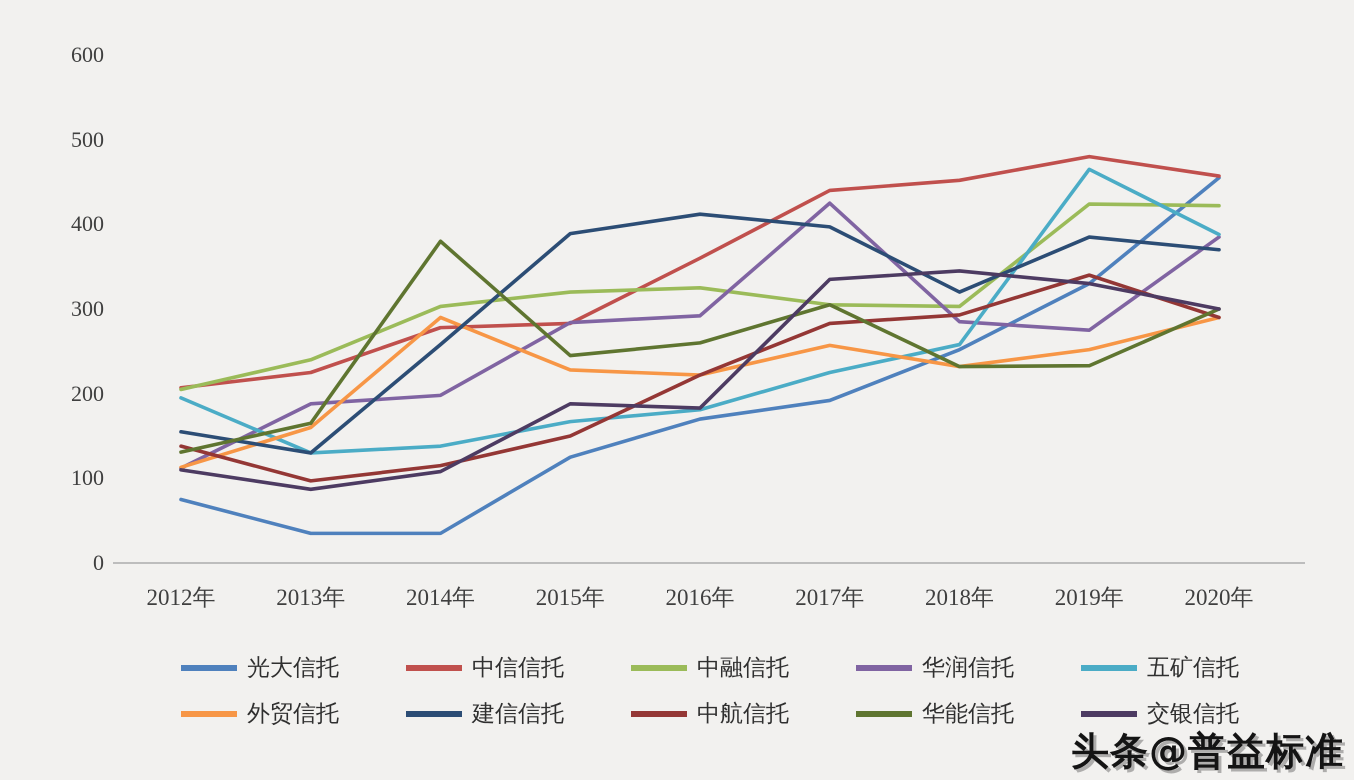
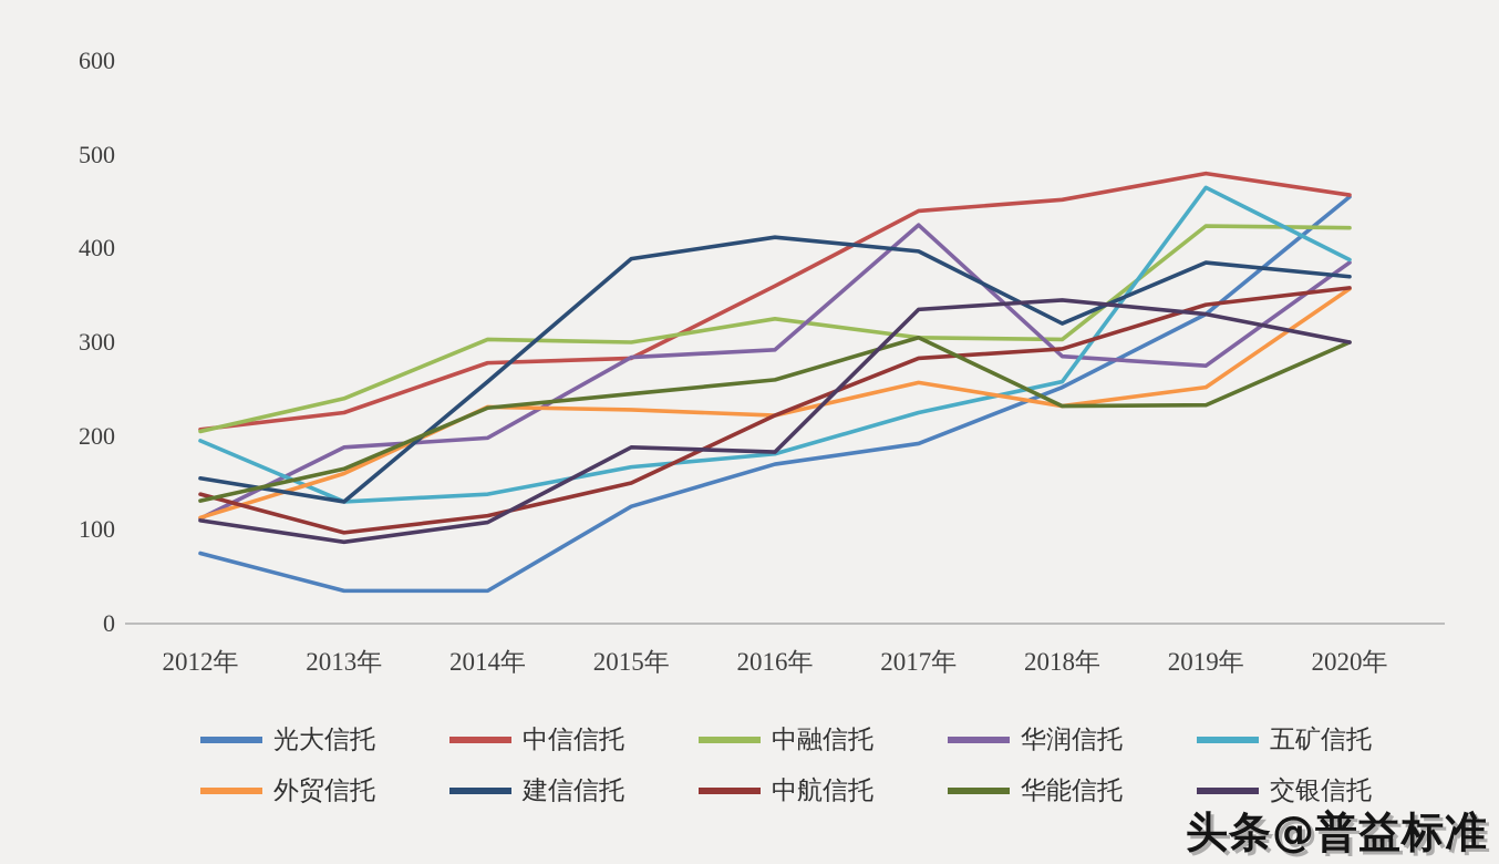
外贸信托/2014年: 290 -> 230
华能信托/2014年: 380 -> 230
中融信托/2015年: 320 -> 300
外贸信托/2020年: 290 -> 360
中航信托/2020年: 290 -> 360
